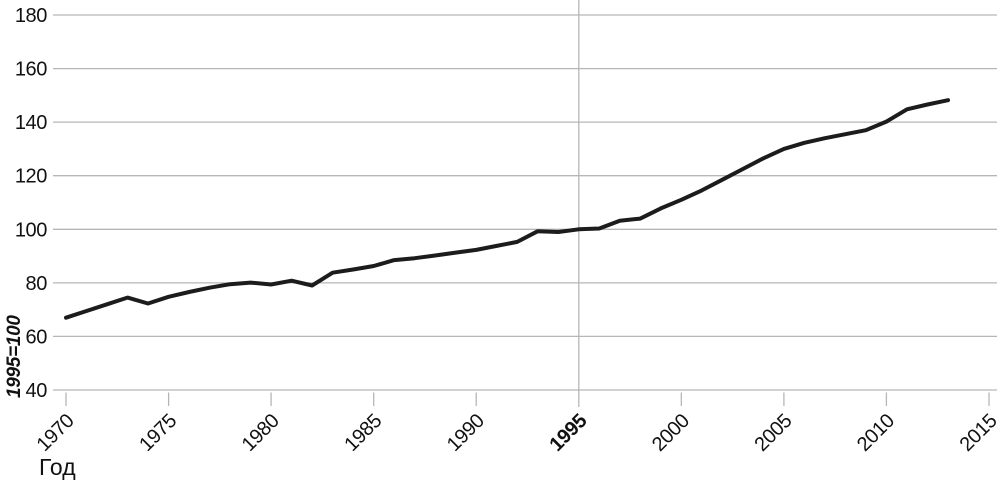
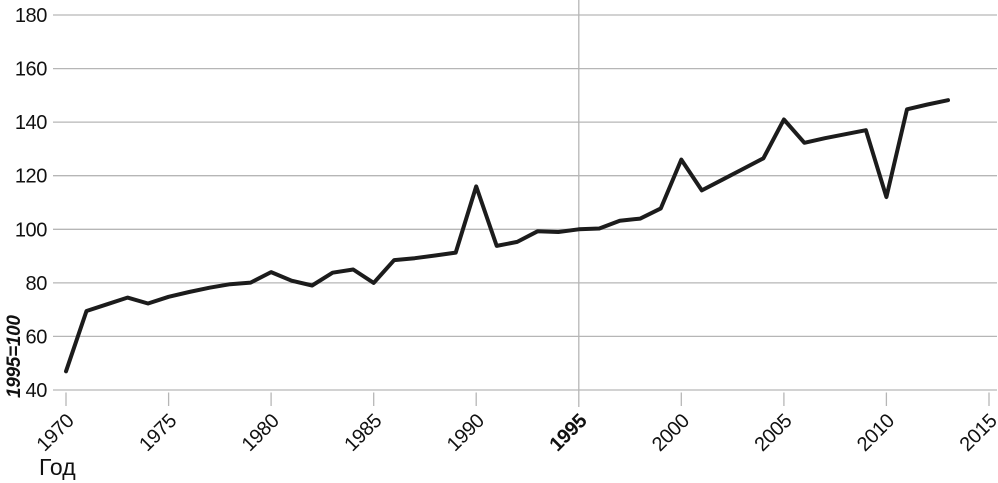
1970: 67 -> 47
1980: 79 -> 84
1985: 86 -> 80
1990: 92 -> 116
2000: 111 -> 126
2005: 130 -> 141
2010: 140 -> 112
